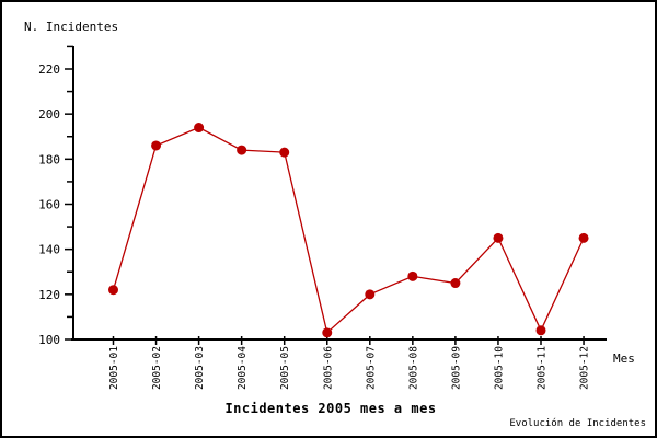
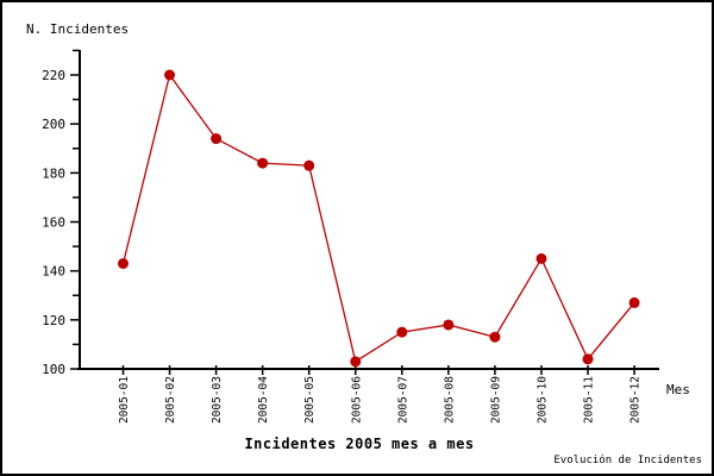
2005-01: 122 -> 143
2005-02: 186 -> 220
2005-07: 120 -> 115
2005-08: 128 -> 118
2005-09: 125 -> 113
2005-12: 145 -> 127
